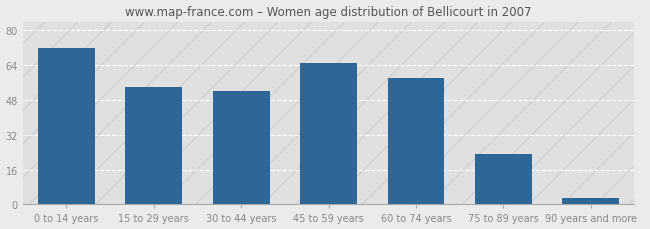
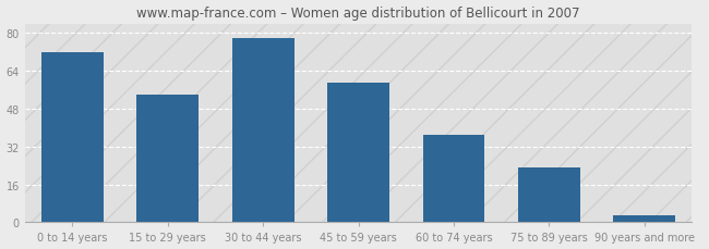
30 to 44 years: 52 -> 78
45 to 59 years: 65 -> 59
60 to 74 years: 58 -> 37
